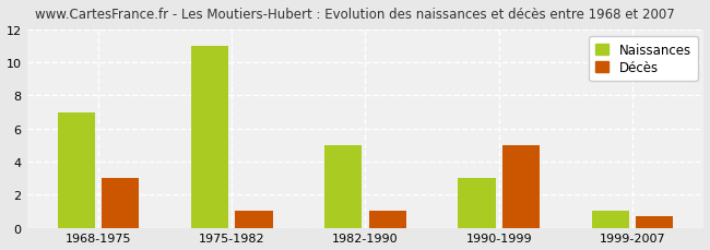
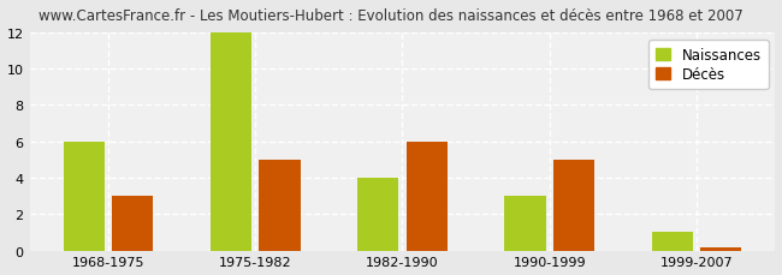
Naissances/1968-1975: 7 -> 6
Naissances/1975-1982: 11 -> 12
Décès/1975-1982: 1.0 -> 5.0
Naissances/1982-1990: 5 -> 4
Décès/1982-1990: 1.0 -> 6.0
Décès/1999-2007: 0.7 -> 0.1
